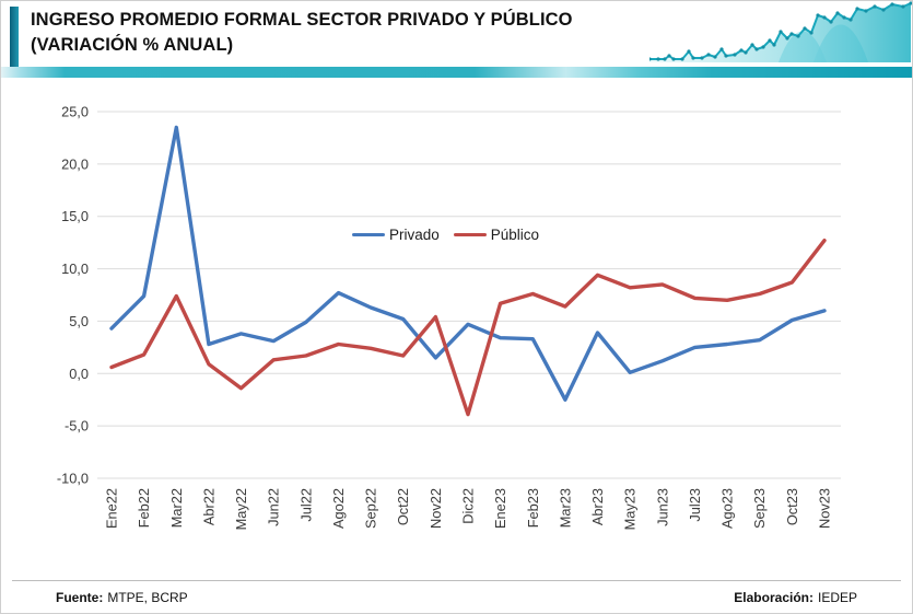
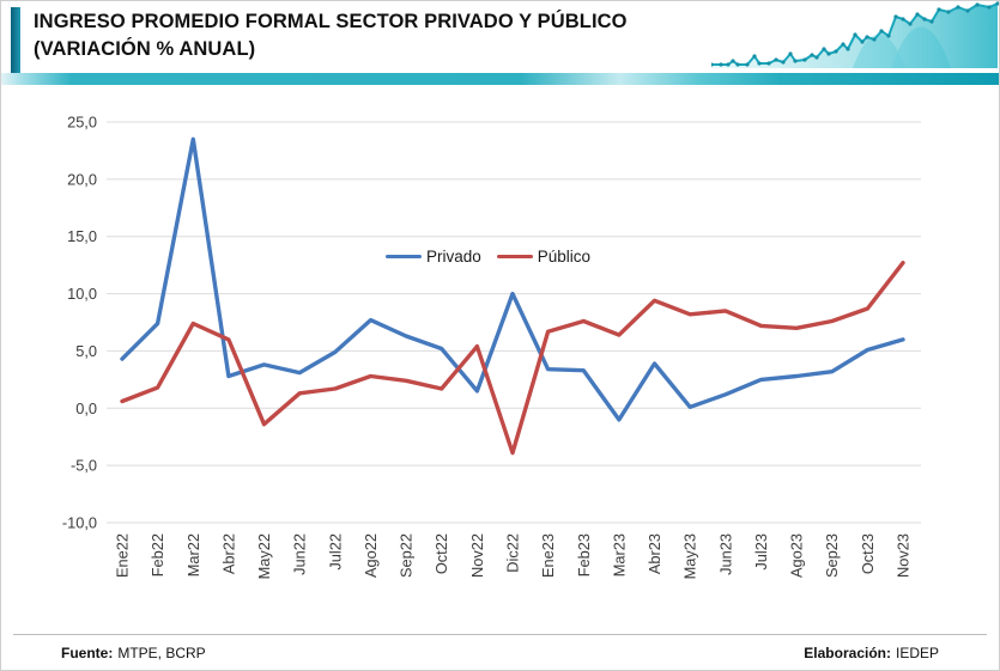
Público/Abr22: 1 -> 6
Privado/Dic22: 5 -> 10
Privado/Mar23: -2 -> -1
